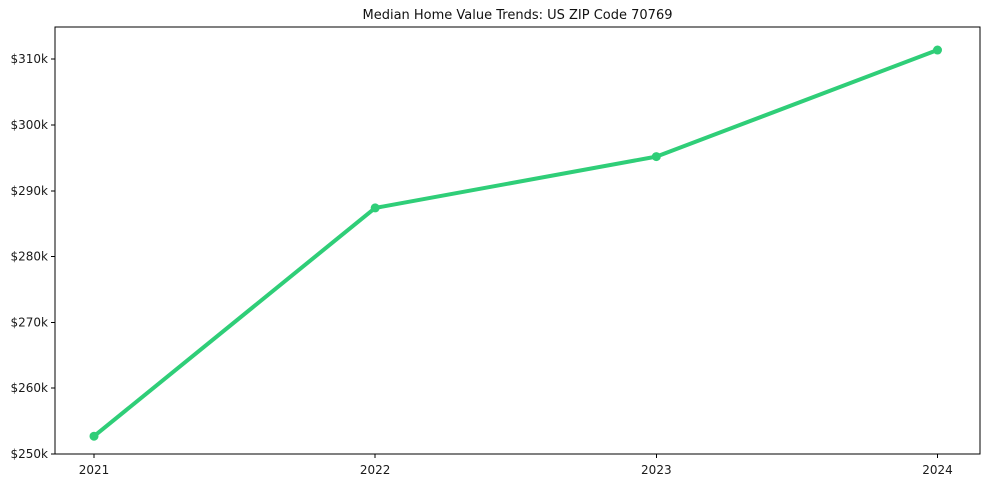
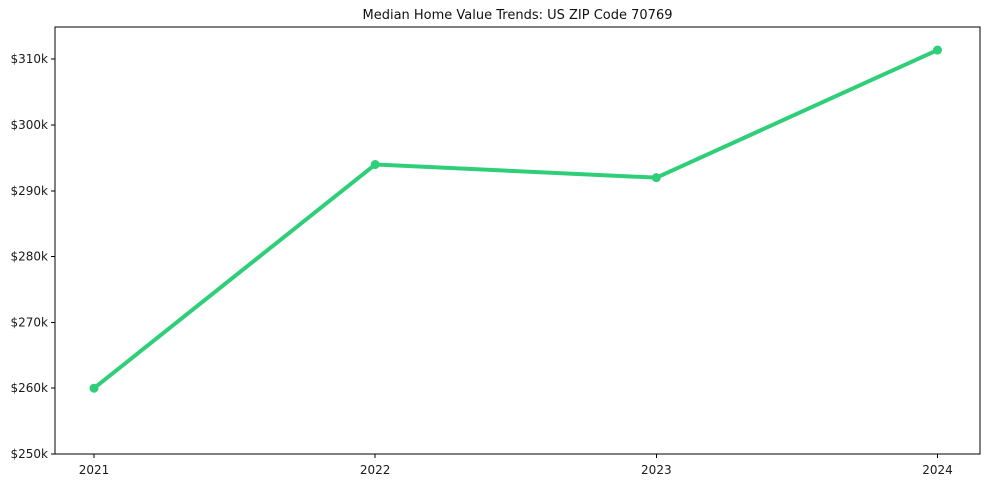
2021: $253k -> $260k
2022: $287k -> $294k
2023: $295k -> $292k
